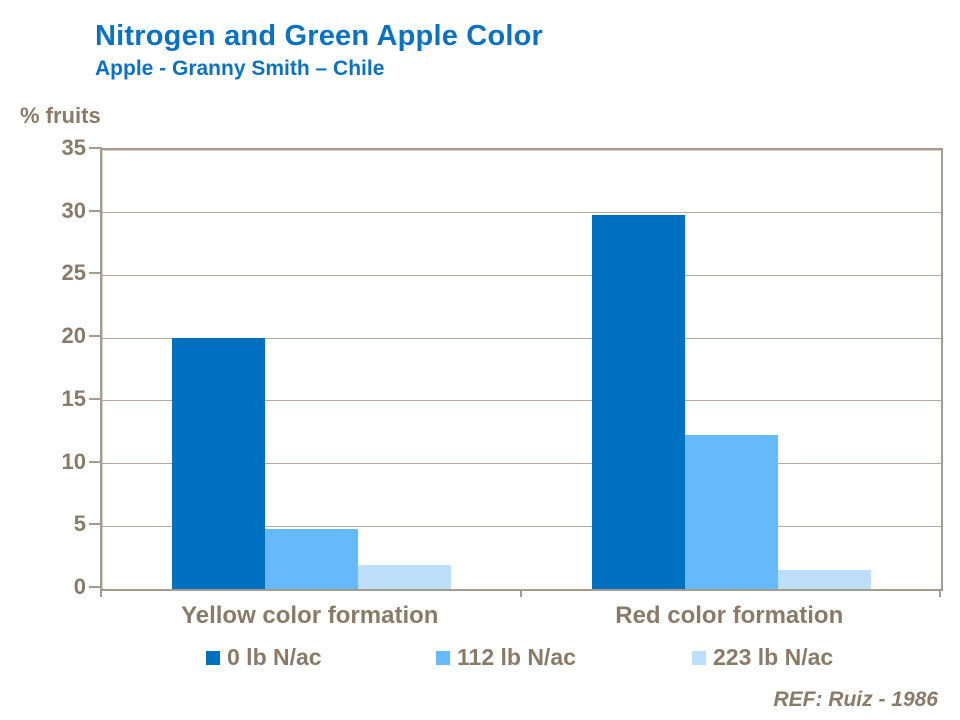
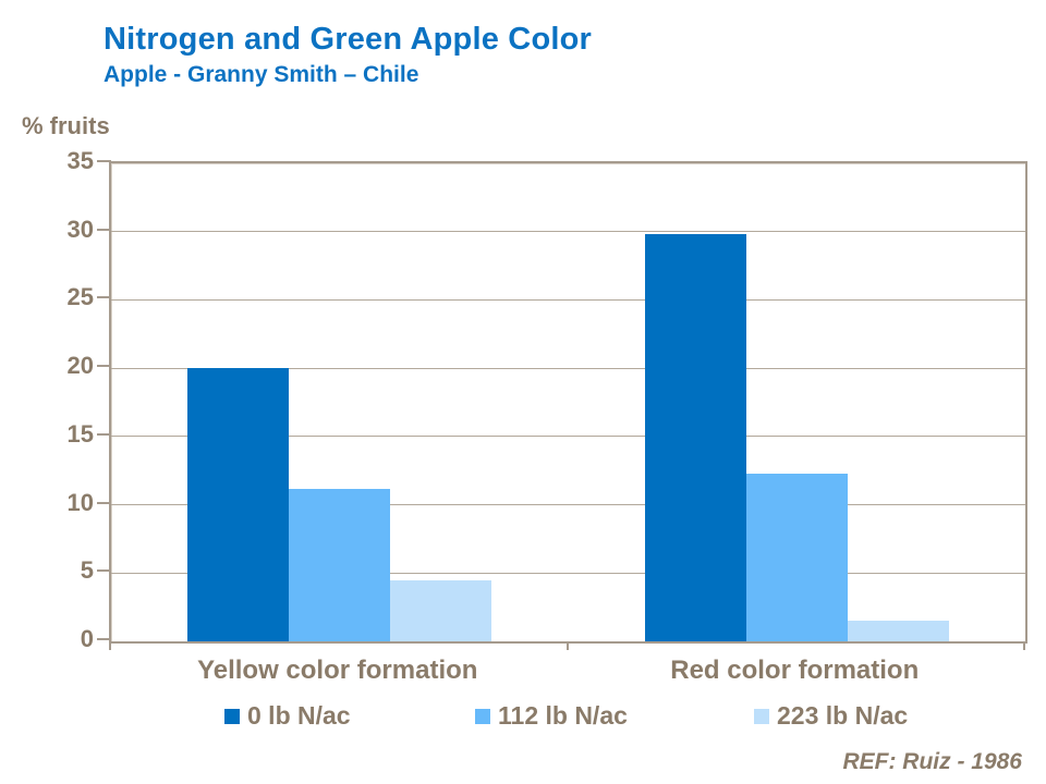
112 lb N/ac/Yellow color formation: 4.8 -> 11.2
223 lb N/ac/Yellow color formation: 1.9 -> 4.5
